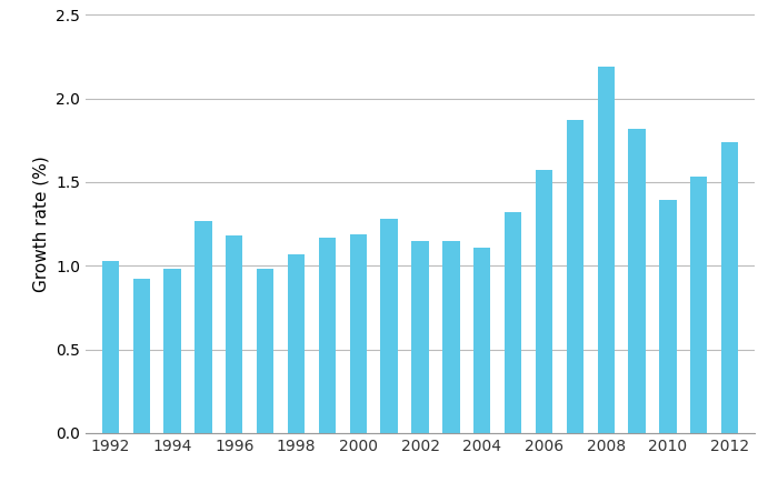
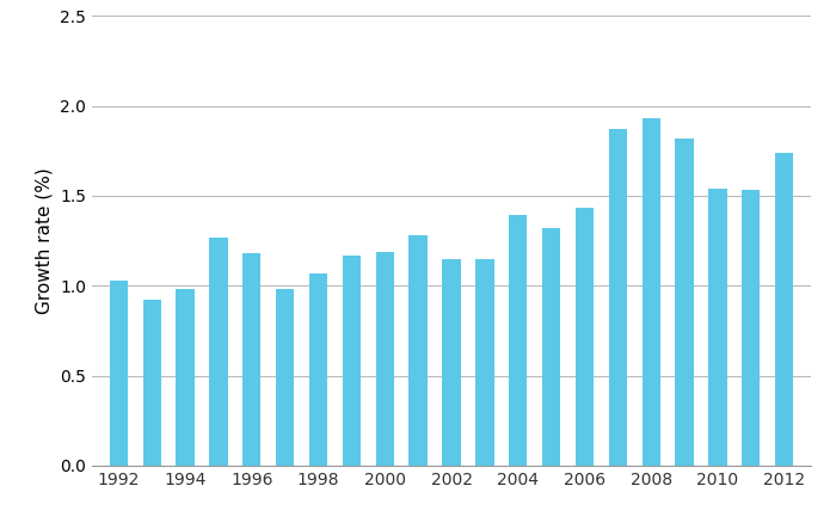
2004: 1.11 -> 1.39
2006: 1.57 -> 1.43
2008: 2.19 -> 1.93
2010: 1.39 -> 1.54
